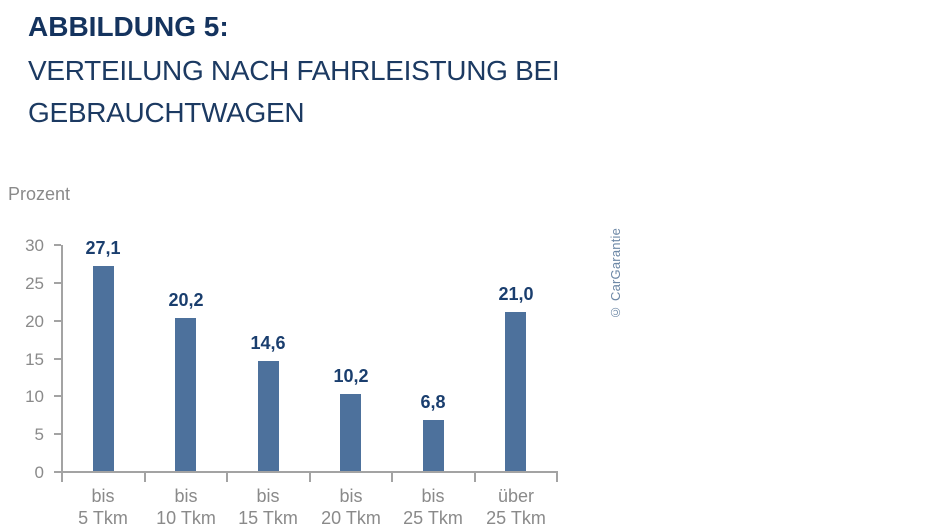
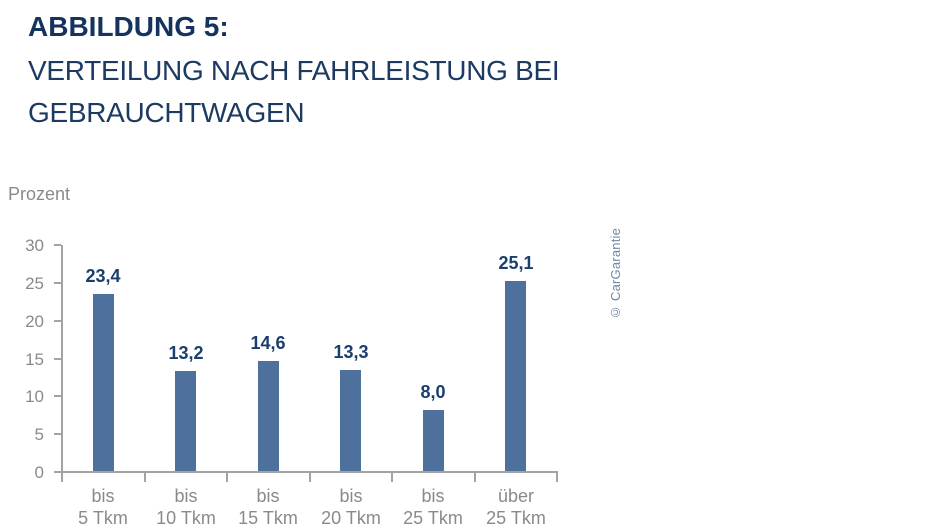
bis 5 Tkm: 27,1 -> 23,4
bis 10 Tkm: 20,2 -> 13,2
bis 20 Tkm: 10,2 -> 13,3
bis 25 Tkm: 6,8 -> 8,0
über 25 Tkm: 21,0 -> 25,1
